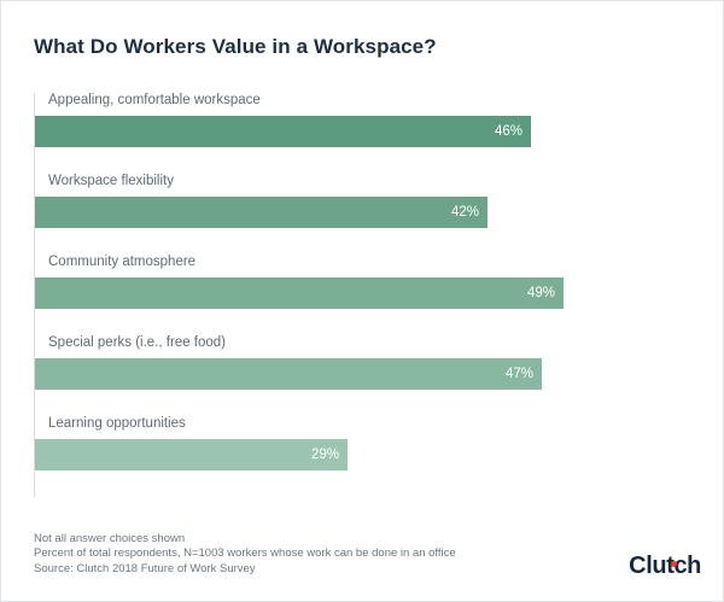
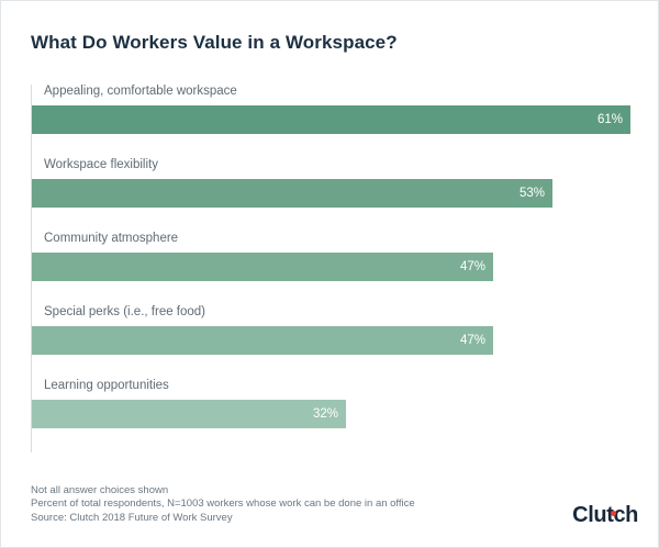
Appealing, comfortable workspace: 46% -> 61%
Workspace flexibility: 42% -> 53%
Community atmosphere: 49% -> 47%
Learning opportunities: 29% -> 32%
